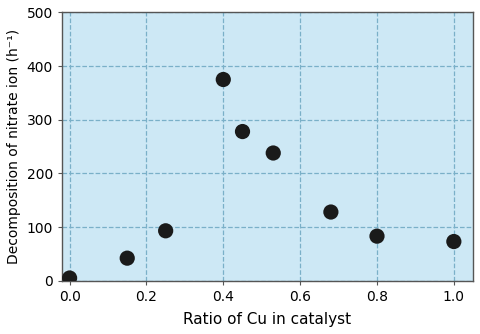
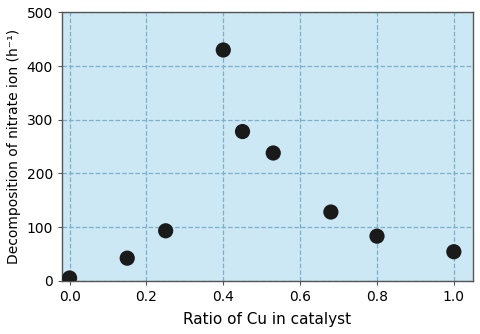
0.4: 375 -> 430
1.0: 73 -> 54
